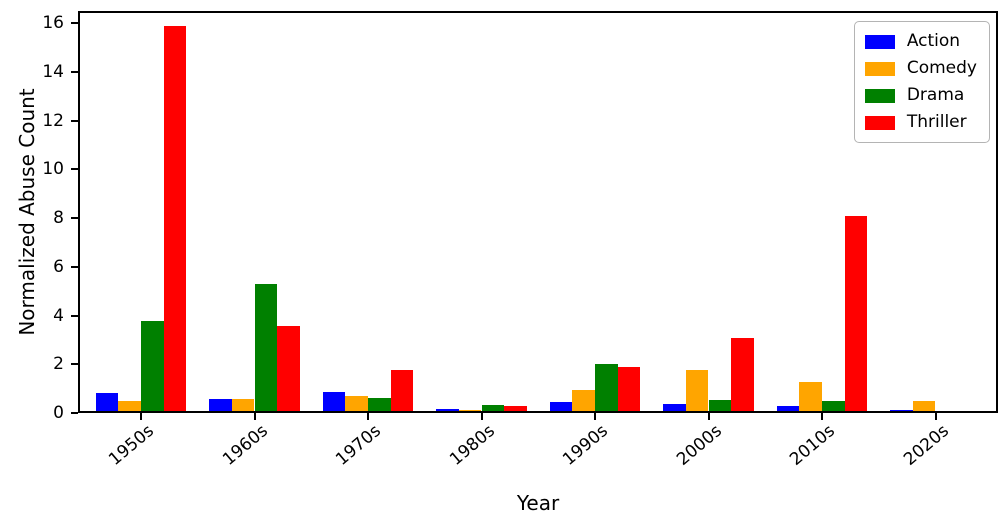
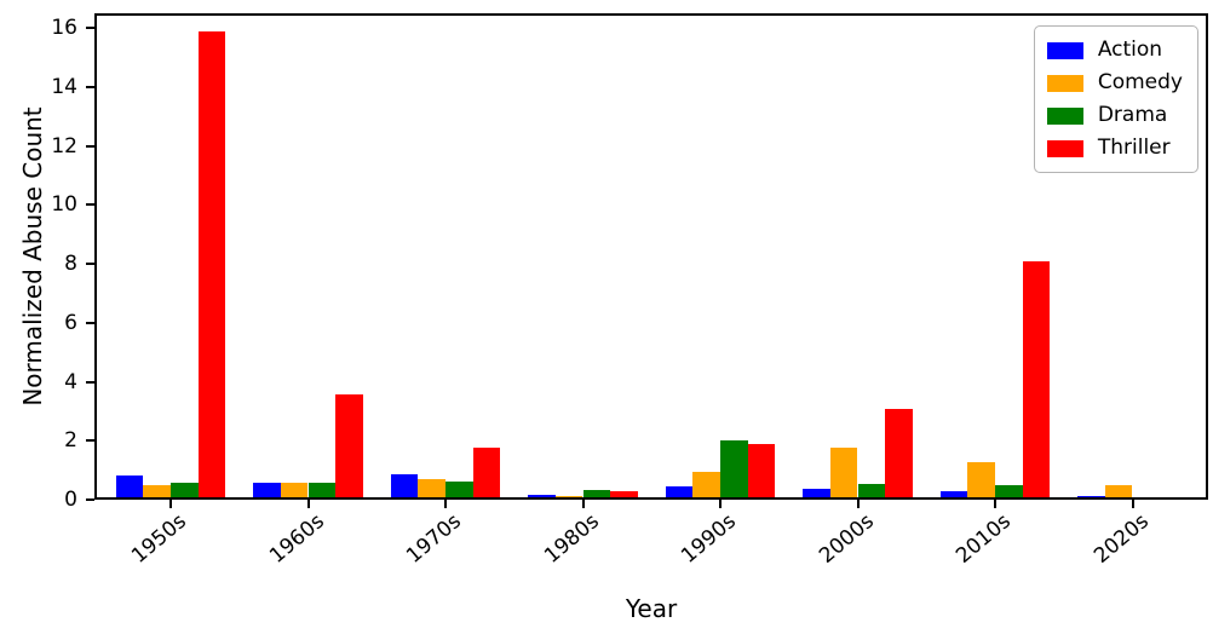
Drama/1950s: 3.7 -> 0.5
Drama/1960s: 5.2 -> 0.5
